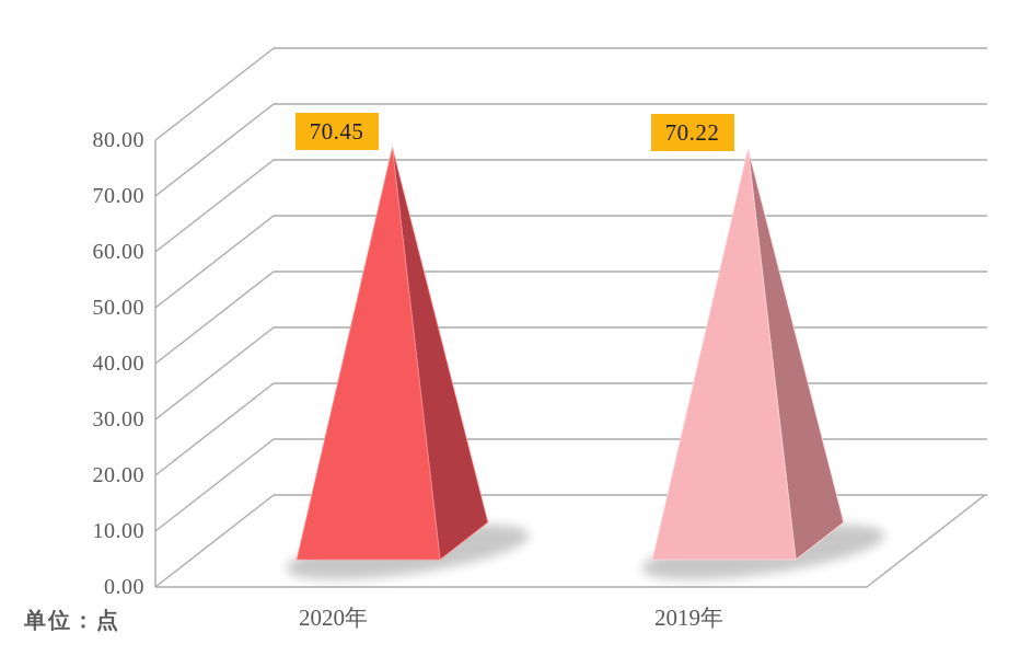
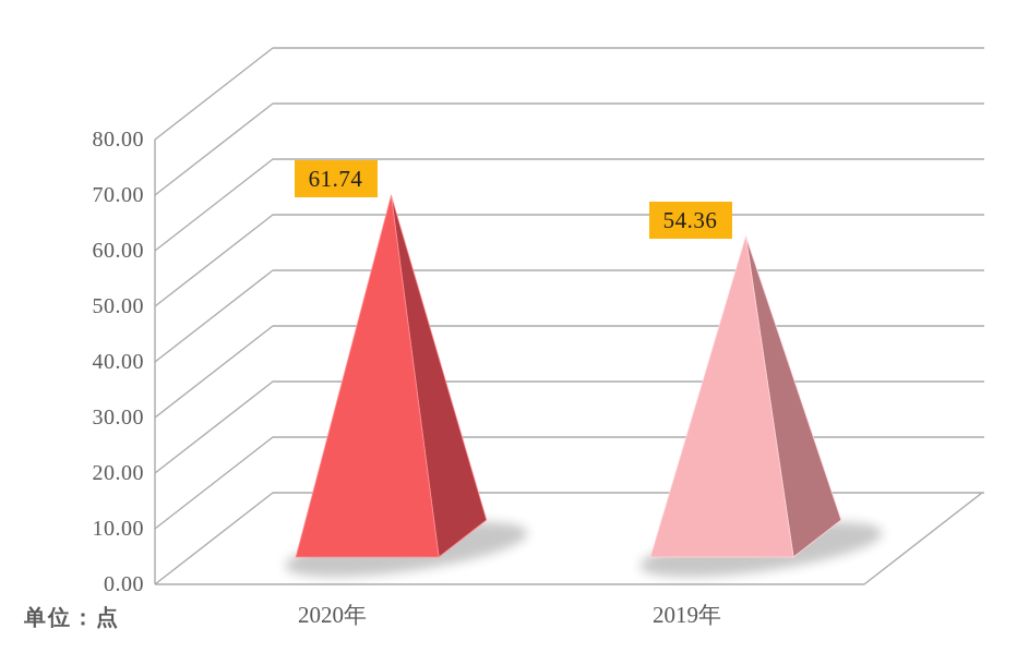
2020年: 70.45 -> 61.74
2019年: 70.22 -> 54.36
